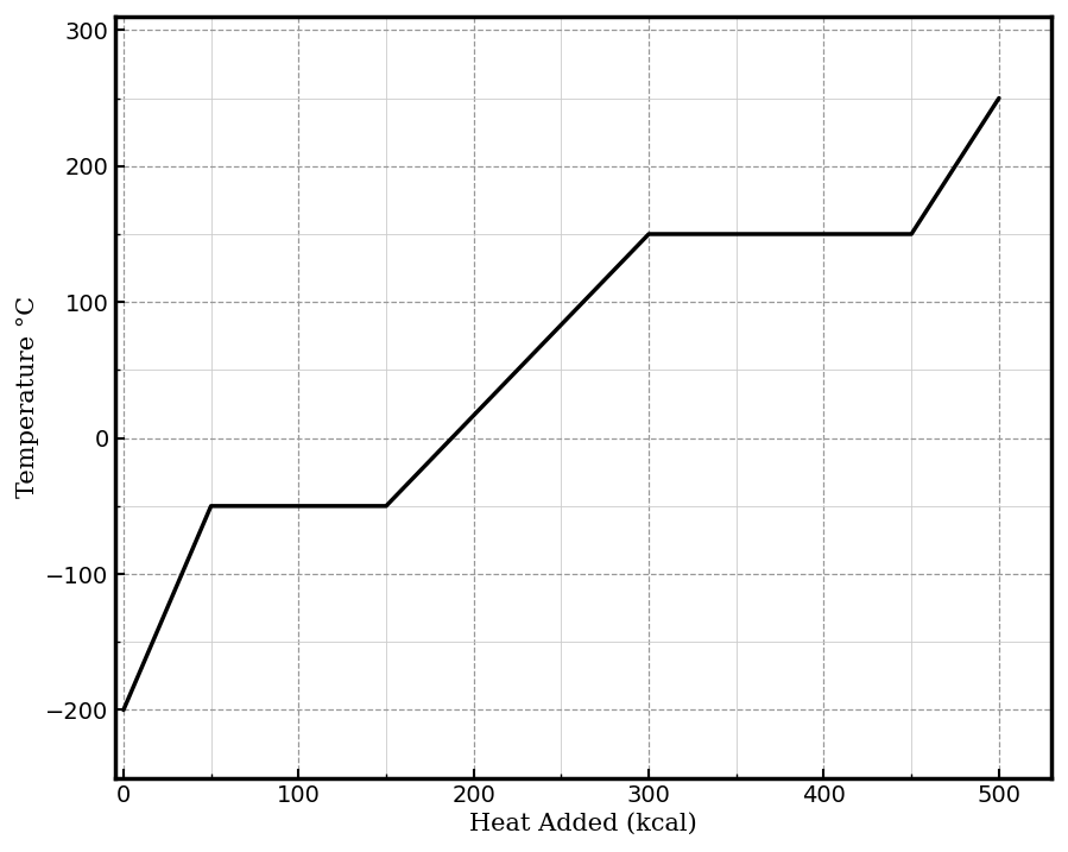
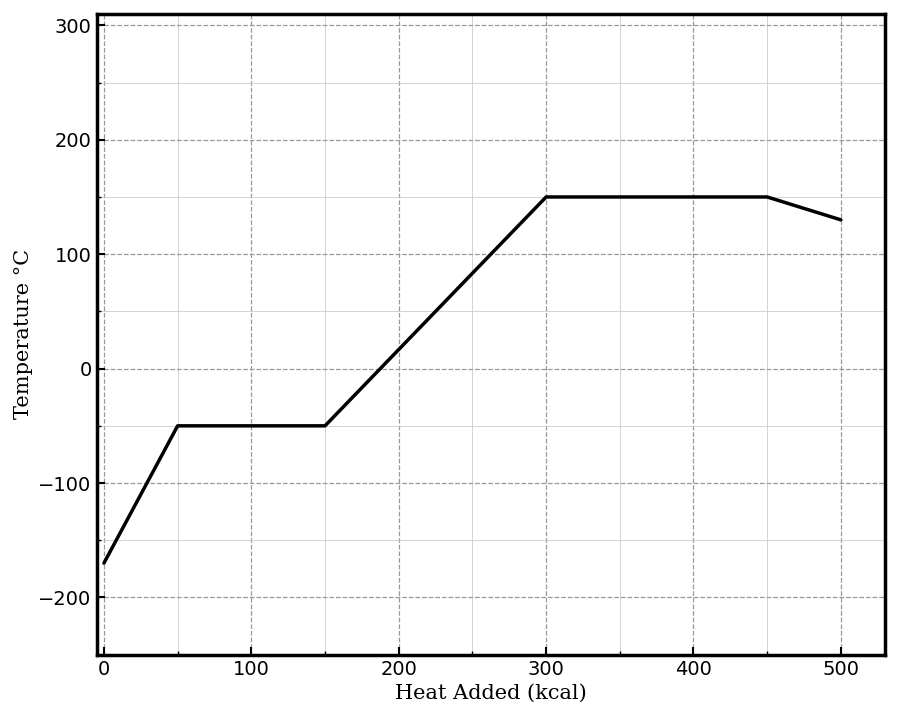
0: -200 -> -170
500: 250 -> 130
